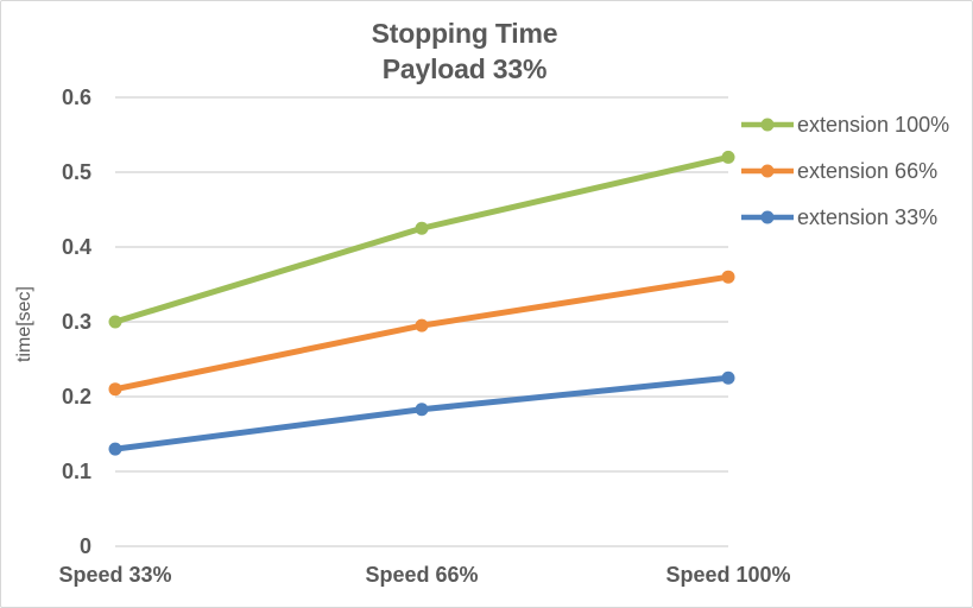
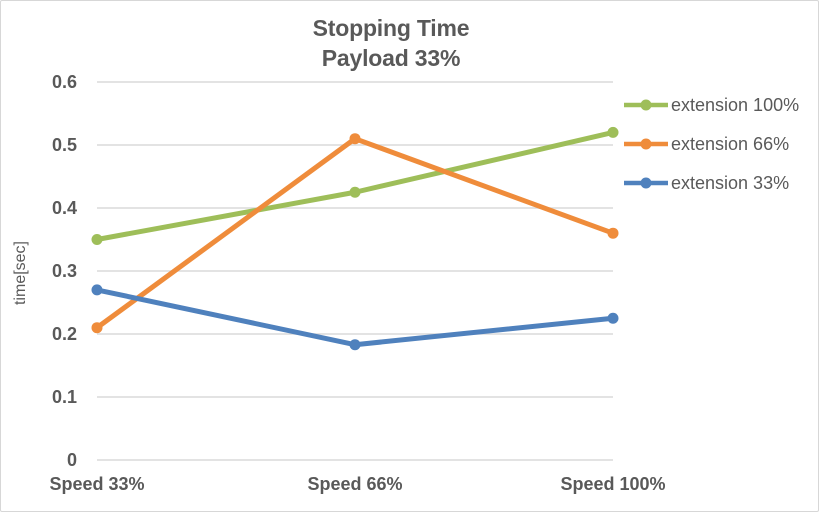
extension 100%/Speed 33%: 0.30 -> 0.35
extension 33%/Speed 33%: 0.13 -> 0.27
extension 66%/Speed 66%: 0.29 -> 0.51
